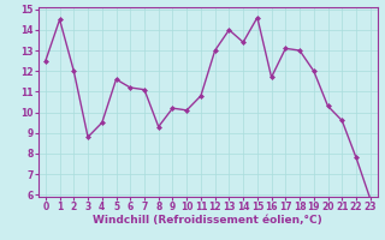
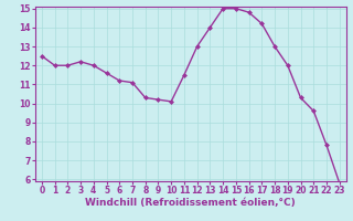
1: 14.5 -> 12.0
3: 8.8 -> 12.2
4: 9.5 -> 12.0
8: 9.3 -> 10.3
11: 10.8 -> 11.5
14: 13.4 -> 15.0
15: 14.6 -> 15.0
16: 11.7 -> 14.8
17: 13.1 -> 14.2
